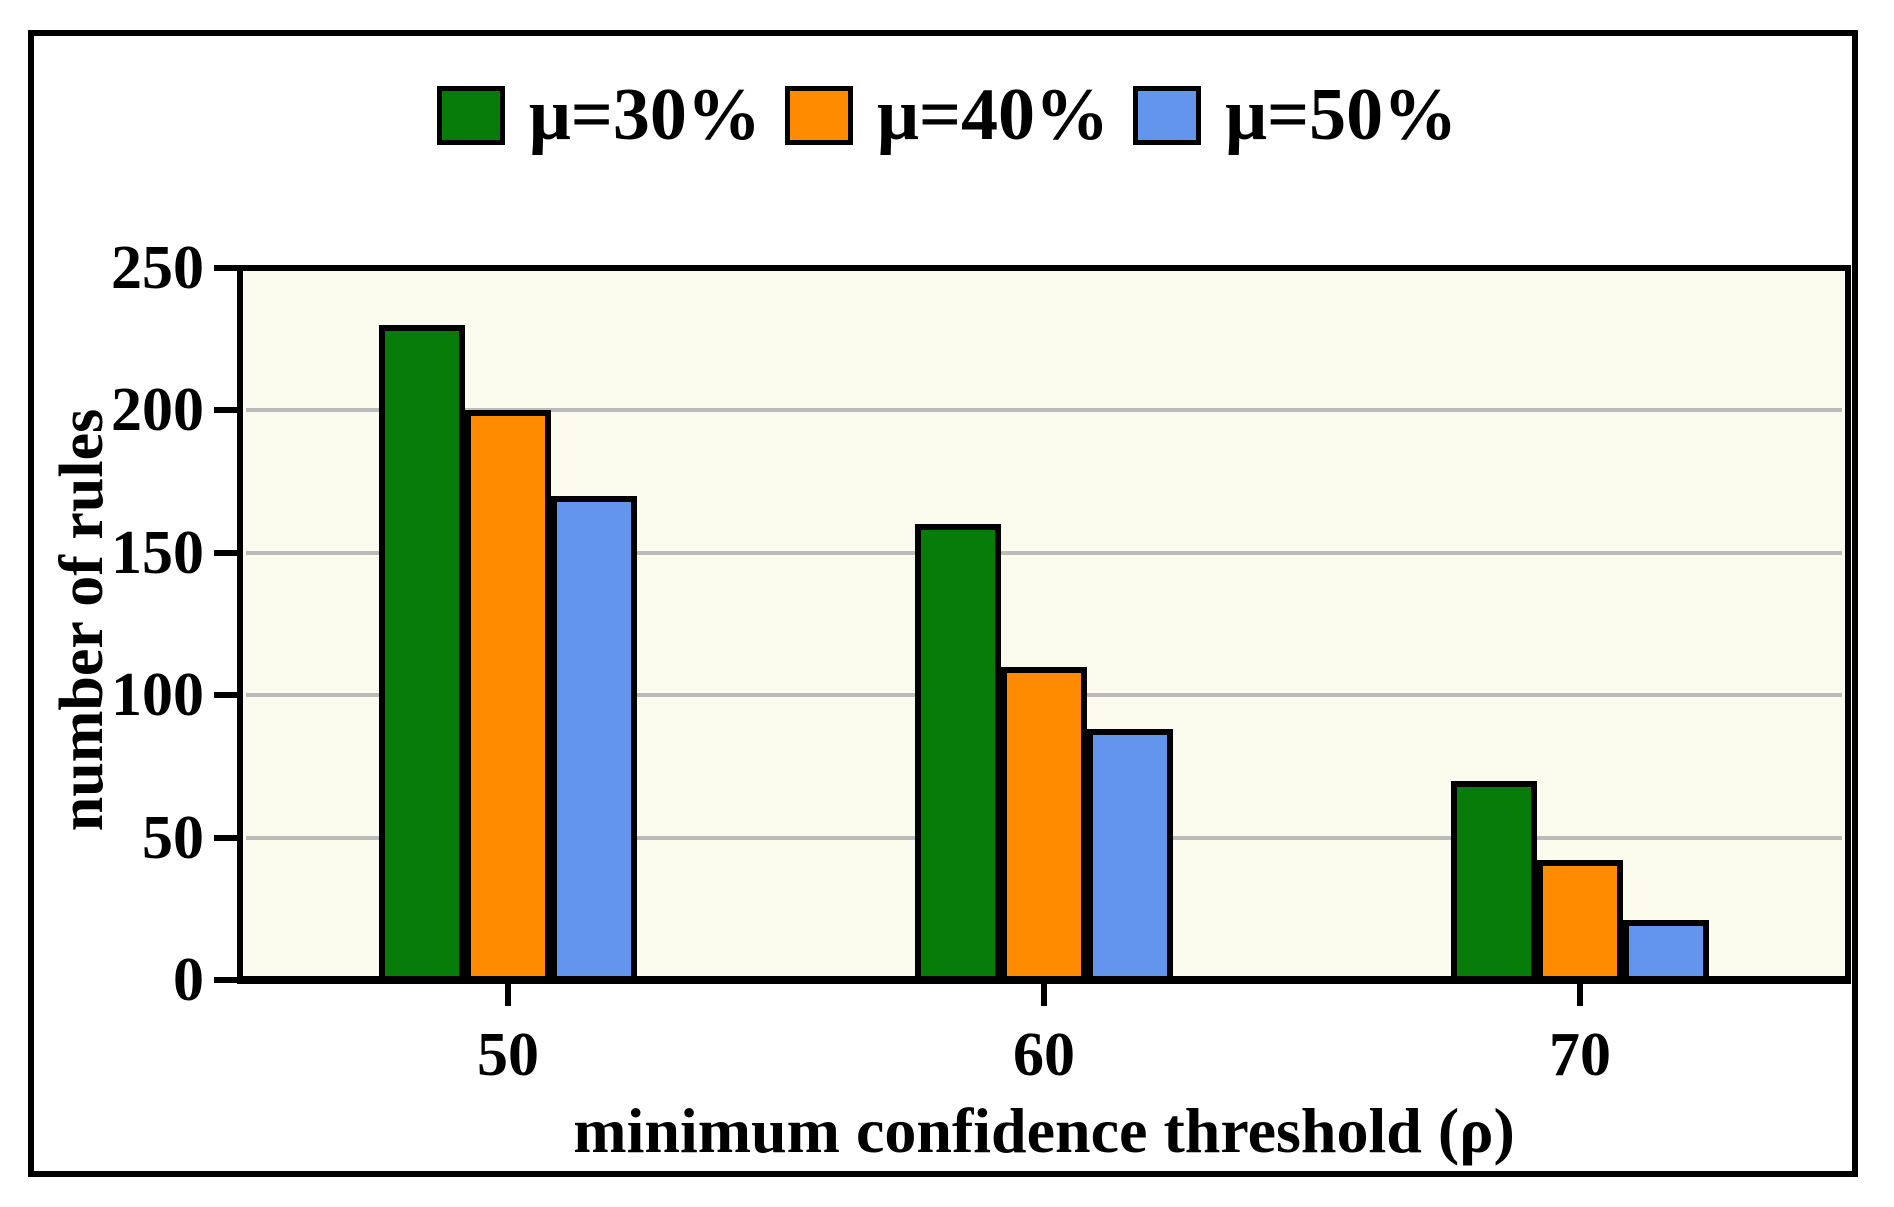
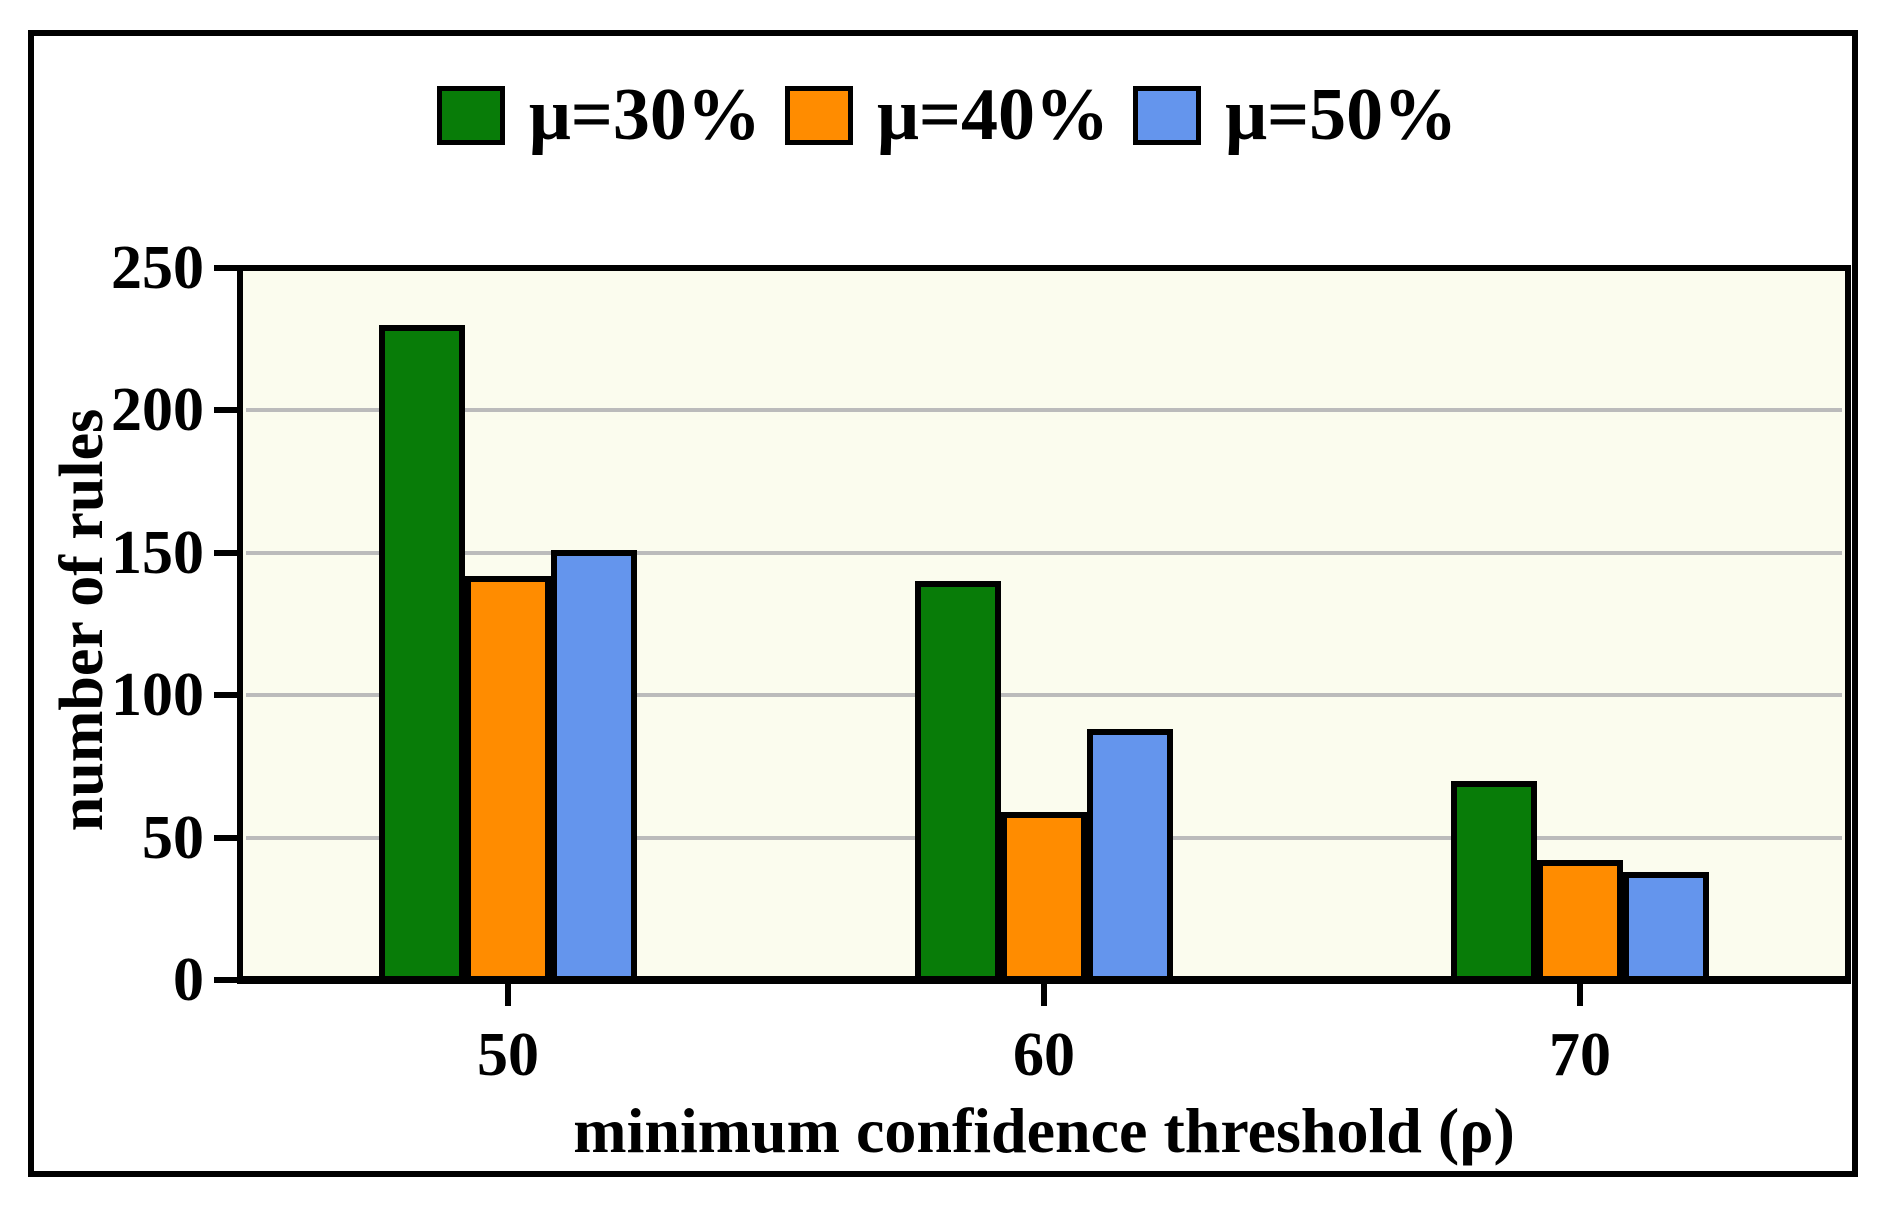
μ=40%/50: 200 -> 142
μ=50%/50: 170 -> 151
μ=30%/60: 160 -> 140
μ=40%/60: 110 -> 59
μ=50%/70: 21 -> 38
